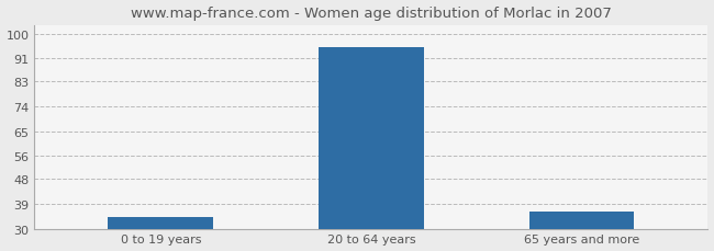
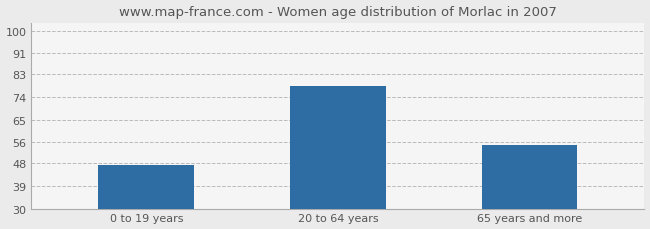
0 to 19 years: 34 -> 47
20 to 64 years: 95 -> 78
65 years and more: 36 -> 55
